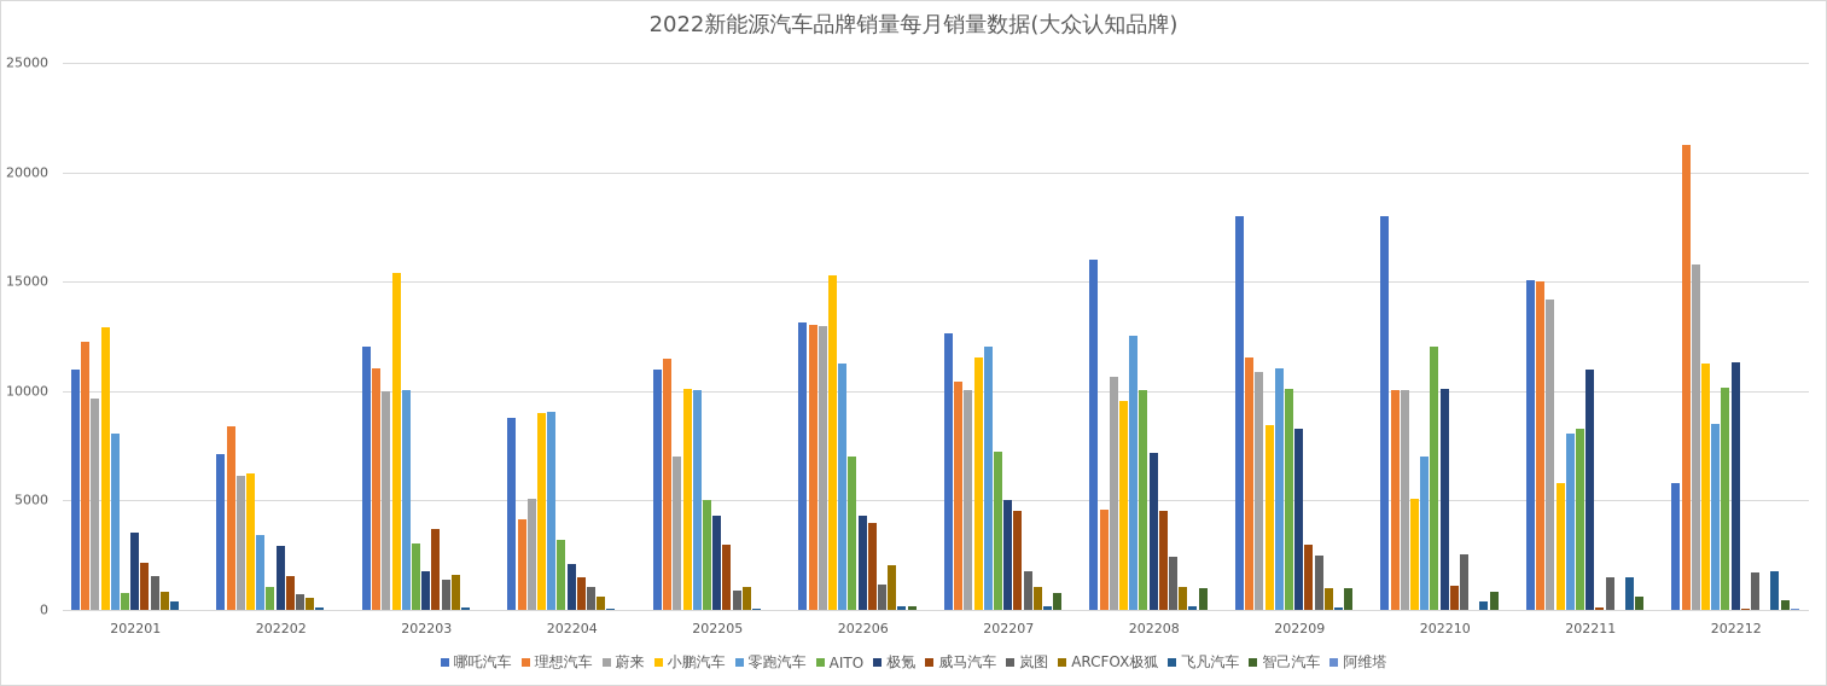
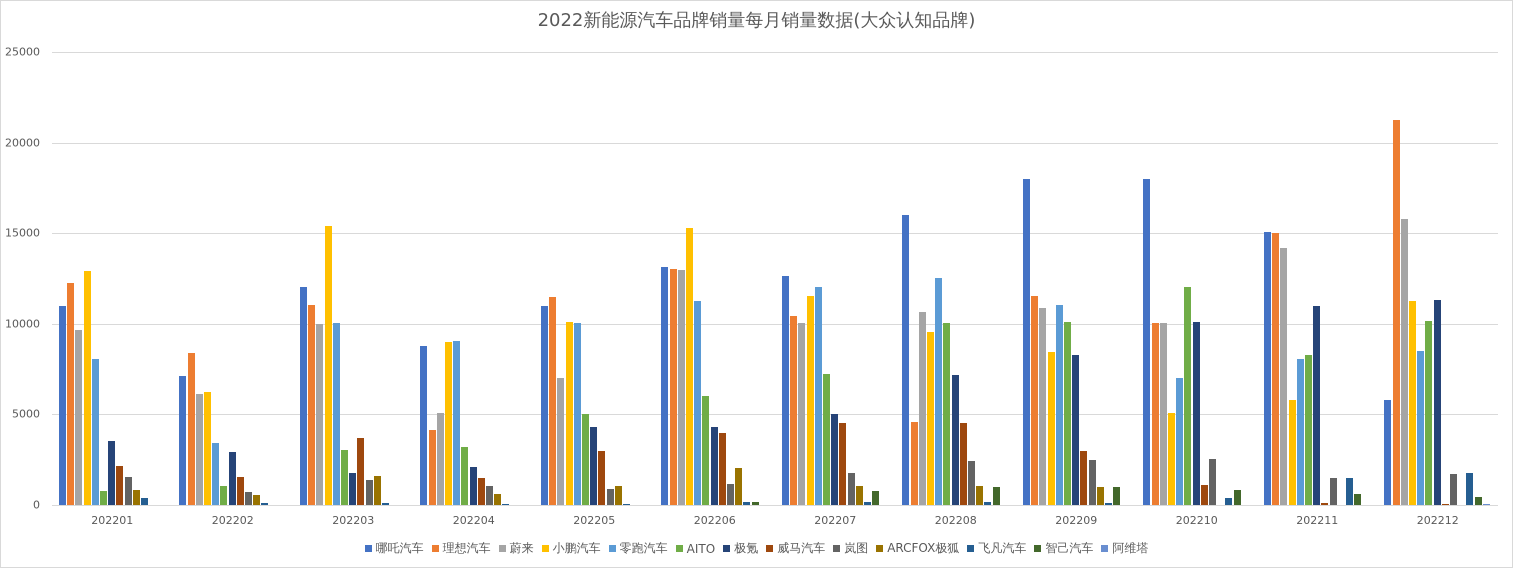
AITO/202206: 7000 -> 6000
